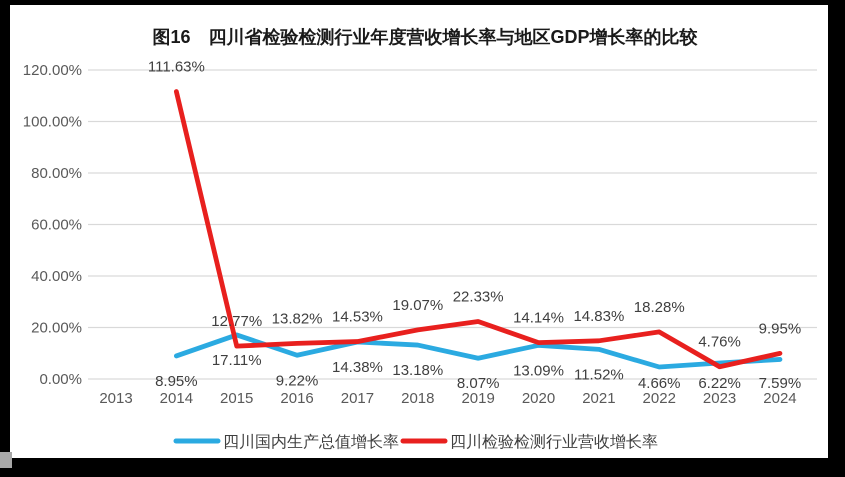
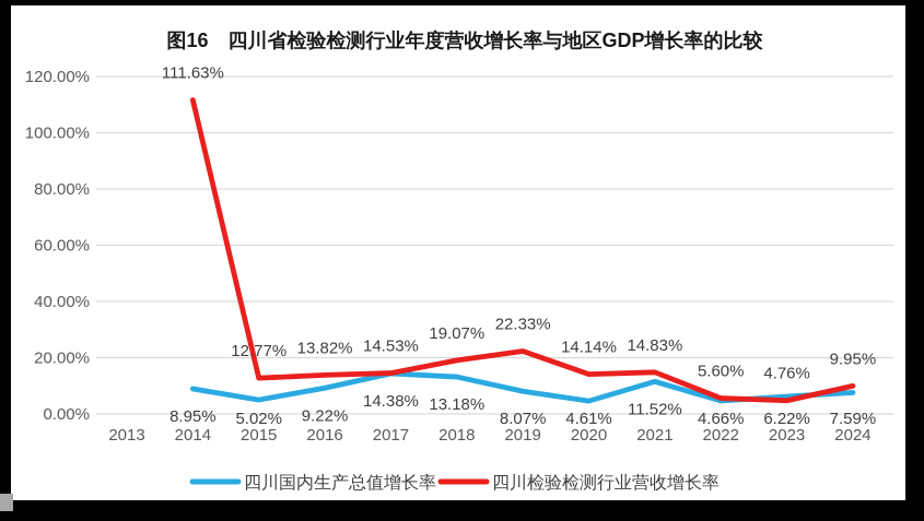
四川国内生产总值增长率/2015: 17.11% -> 5.02%
四川国内生产总值增长率/2020: 13.09% -> 4.61%
四川检验检测行业营收增长率/2022: 18.28% -> 5.60%
